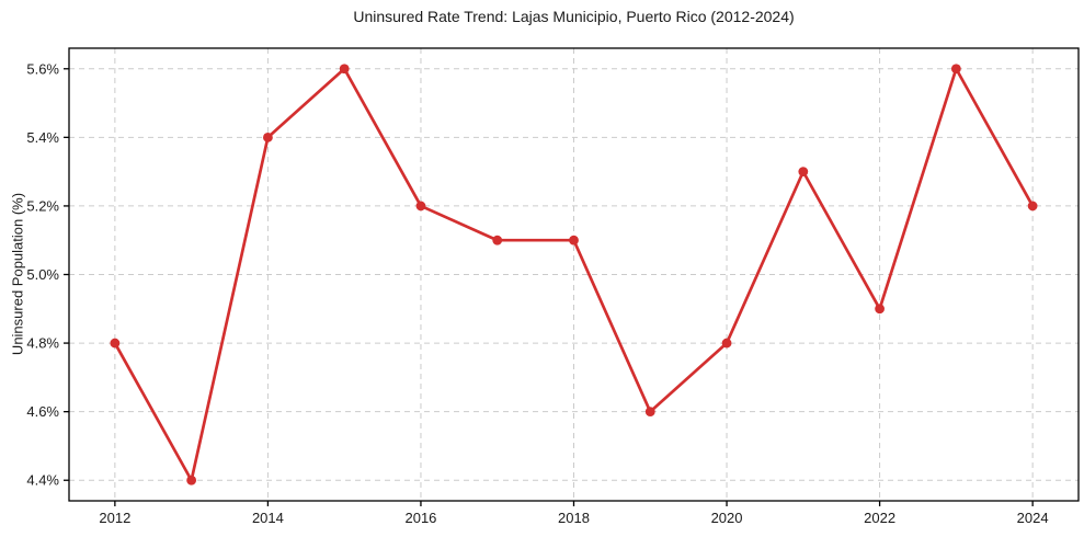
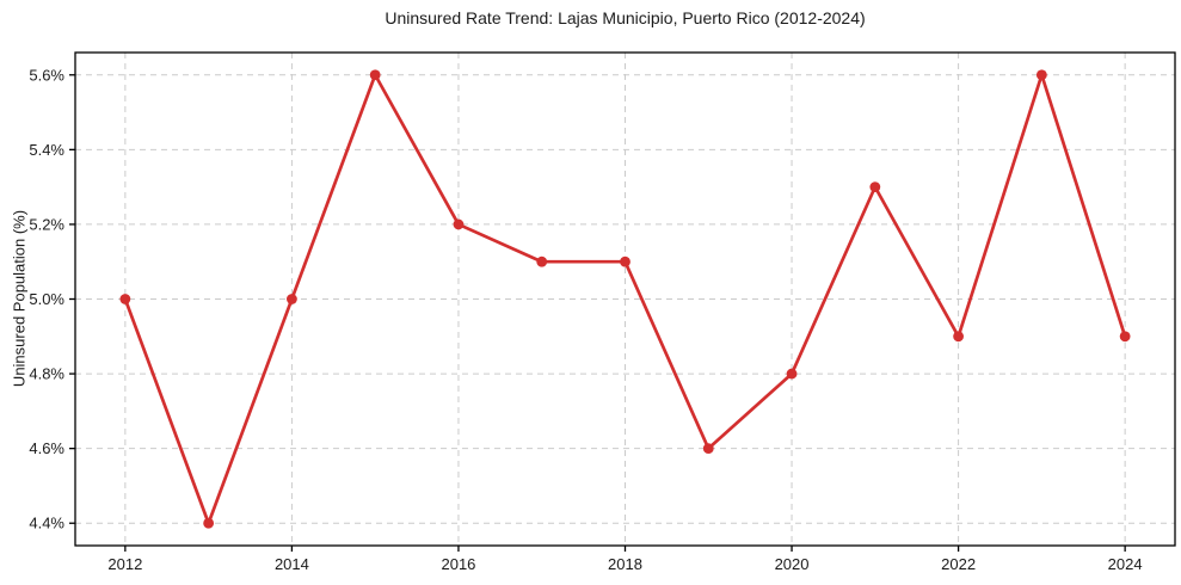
2012: 4.8% -> 5.0%
2014: 5.4% -> 5.0%
2024: 5.2% -> 4.9%
